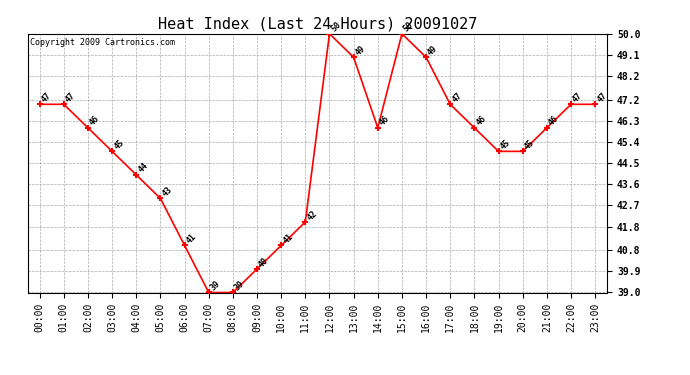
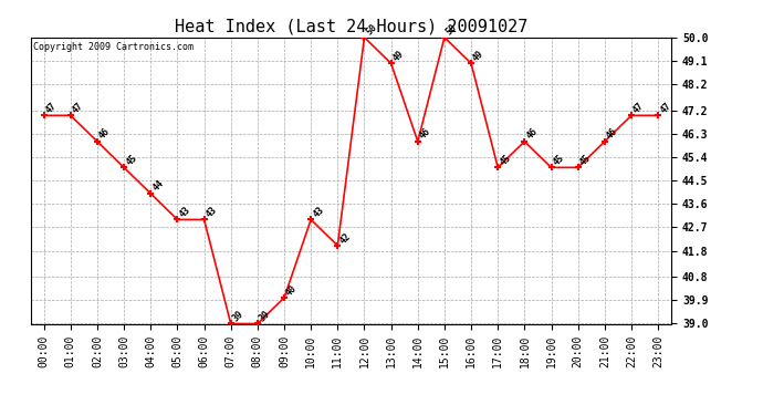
06:00: 41 -> 43
10:00: 41 -> 43
17:00: 47 -> 45
